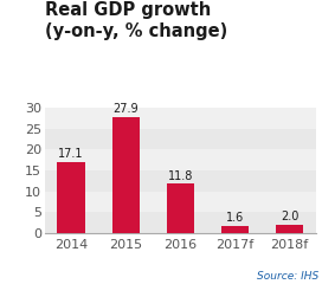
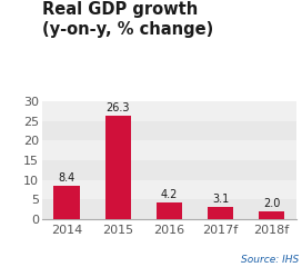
2014: 17.1 -> 8.4
2015: 27.9 -> 26.3
2016: 11.8 -> 4.2
2017f: 1.6 -> 3.1
